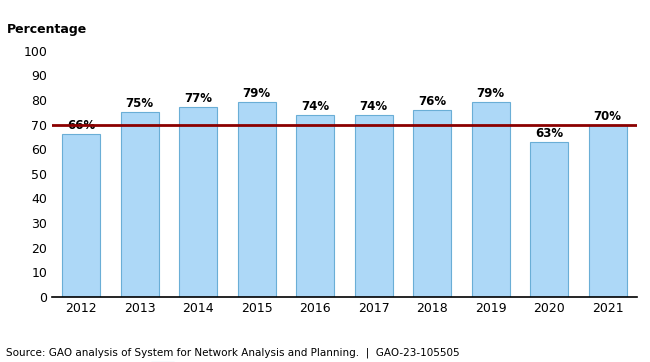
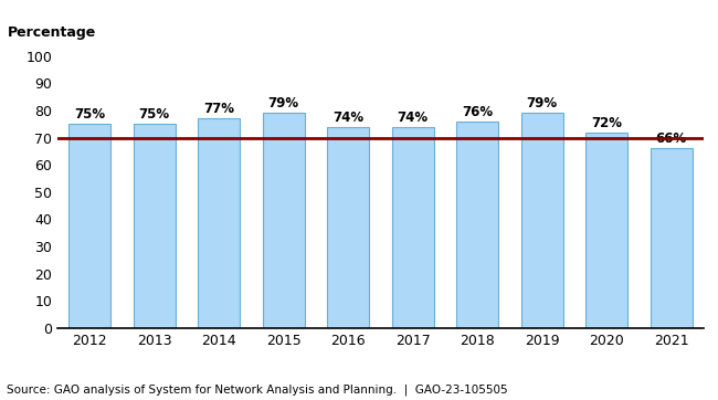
2012: 66% -> 75%
2020: 63% -> 72%
2021: 70% -> 66%
